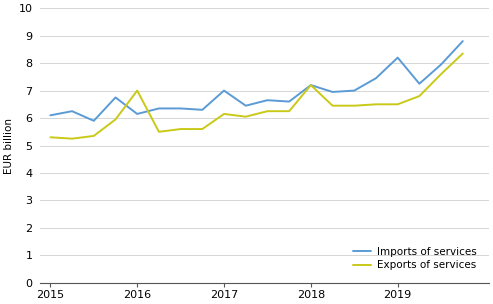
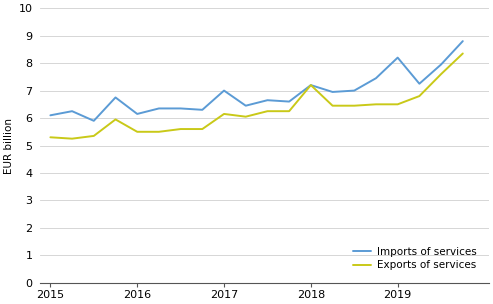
Exports of services/2016: 7.00 -> 5.50
